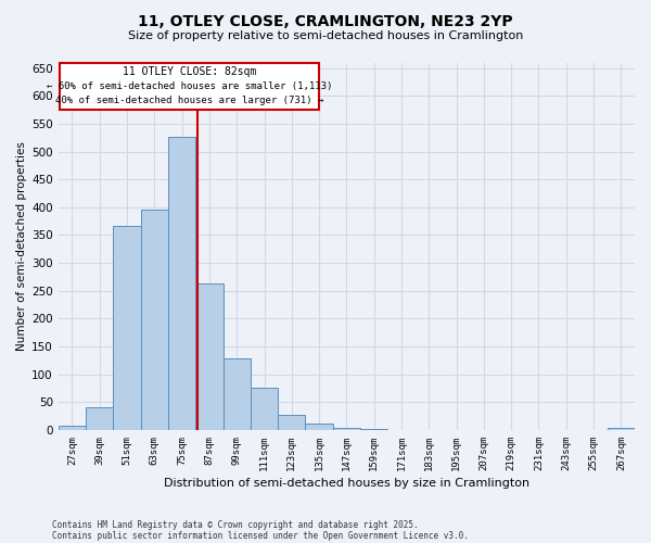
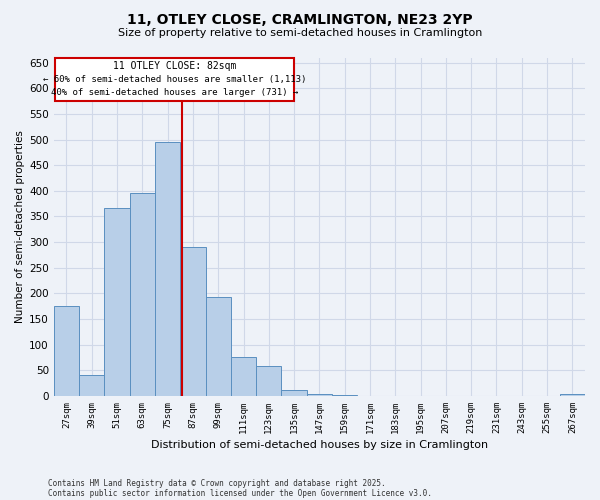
27sqm: 7 -> 176
75sqm: 527 -> 496
87sqm: 263 -> 290
99sqm: 128 -> 192
123sqm: 27 -> 58
